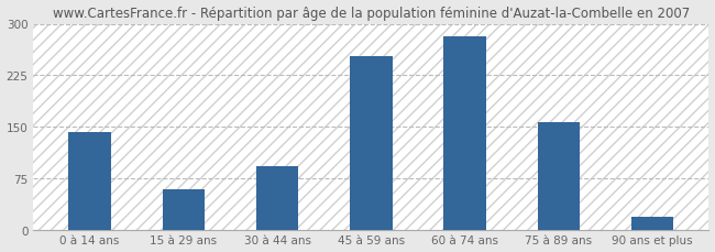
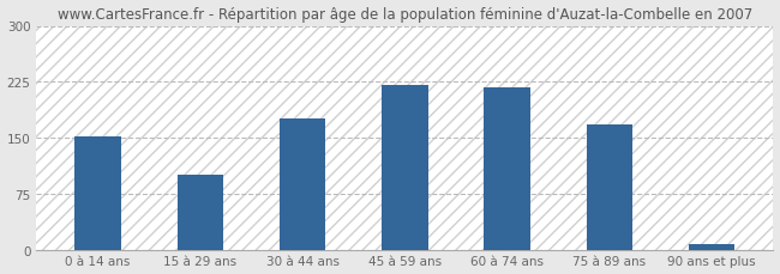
0 à 14 ans: 142 -> 151
15 à 29 ans: 58 -> 100
30 à 44 ans: 92 -> 175
45 à 59 ans: 252 -> 220
60 à 74 ans: 282 -> 218
75 à 89 ans: 156 -> 168
90 ans et plus: 18 -> 8
